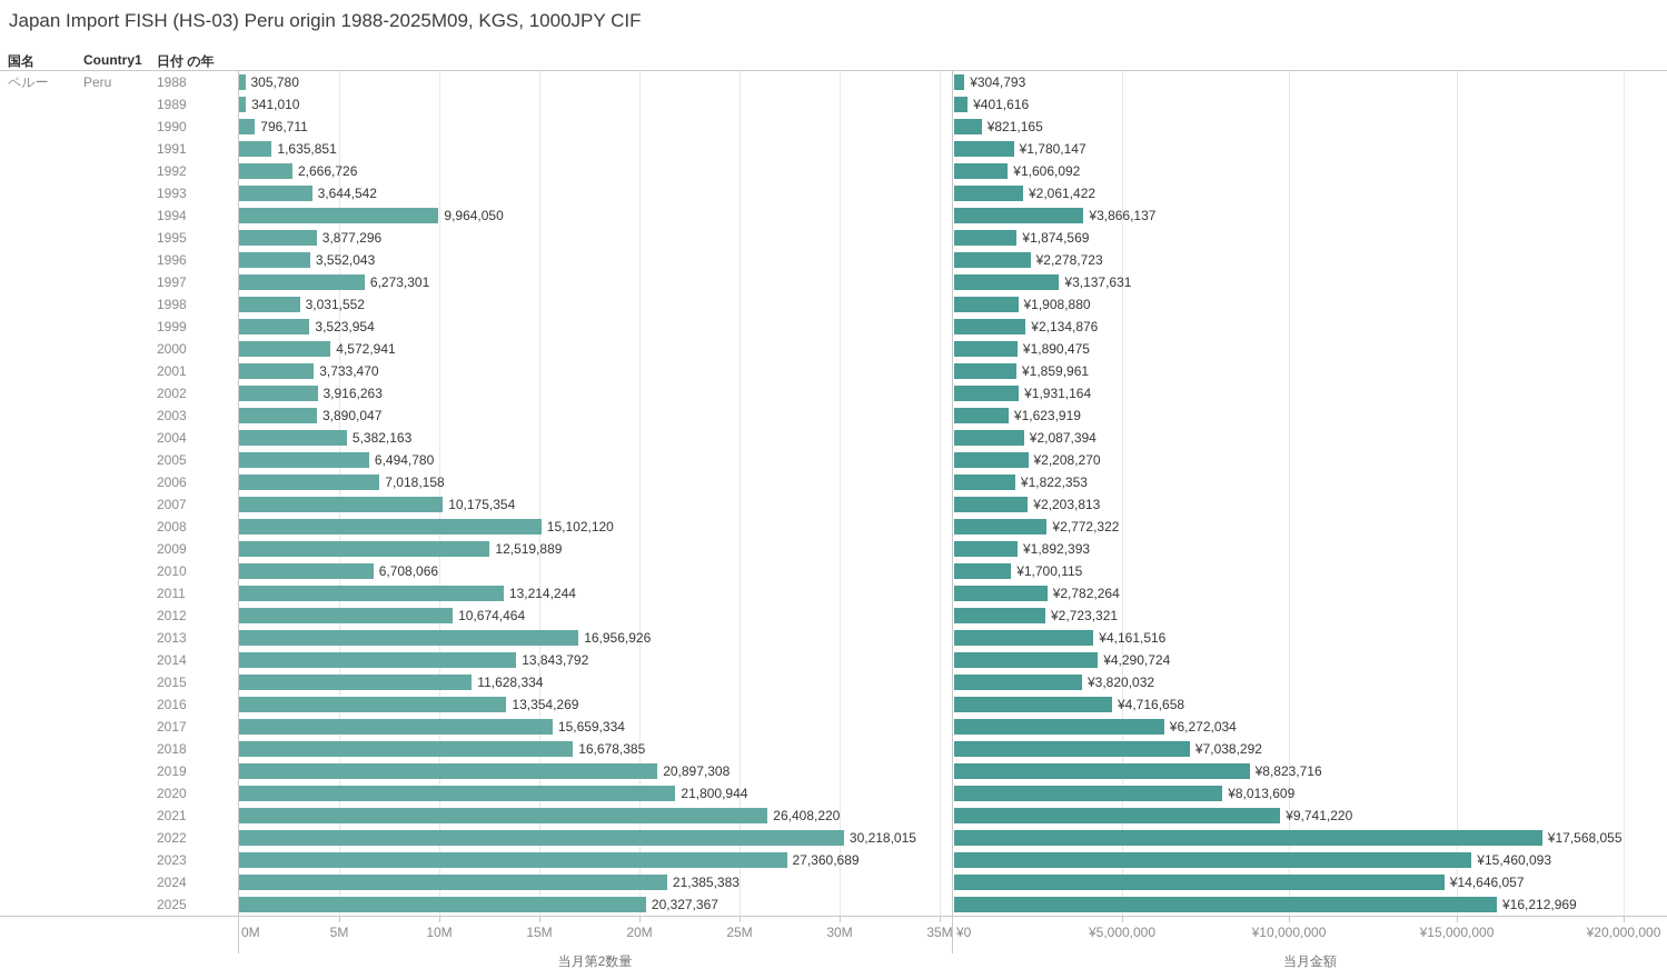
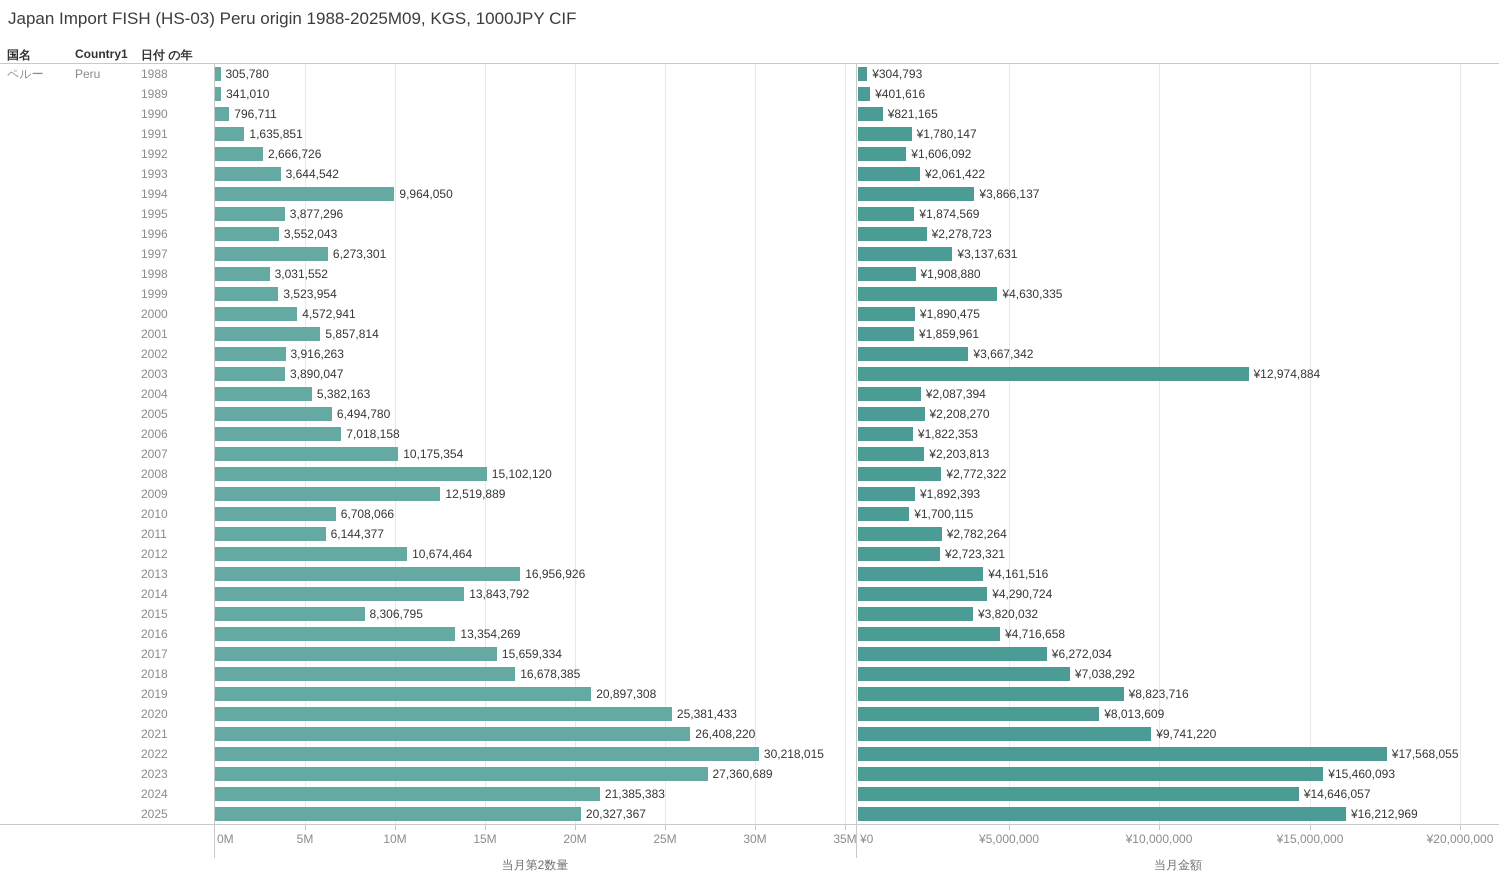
当月金額/1999: ¥2,134,876 -> ¥4,630,335
当月第2数量/2001: 3,733,470 -> 5,857,814
当月金額/2002: ¥1,931,164 -> ¥3,667,342
当月金額/2003: ¥1,623,919 -> ¥12,974,884
当月第2数量/2011: 13,214,244 -> 6,144,377
当月第2数量/2015: 11,628,334 -> 8,306,795
当月第2数量/2020: 21,800,944 -> 25,381,433
